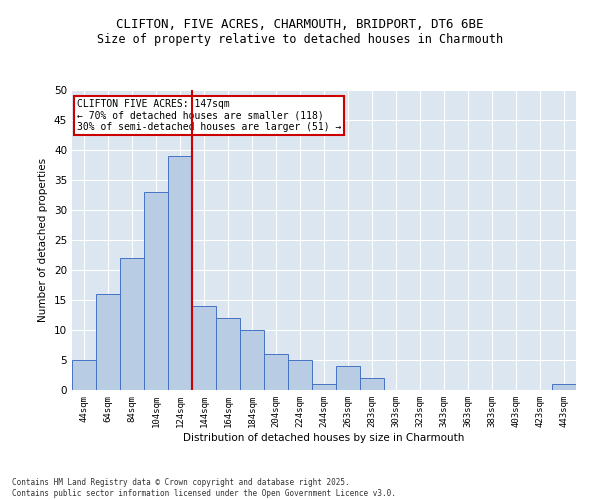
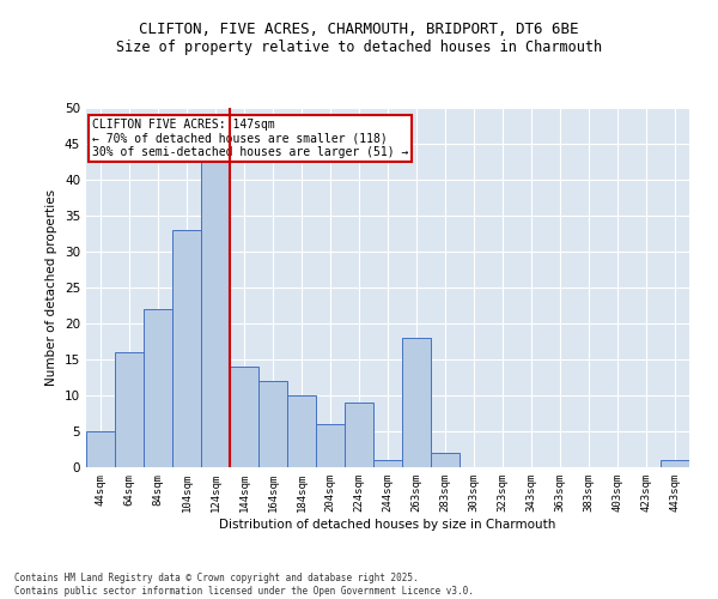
124sqm: 39 -> 43
224sqm: 5 -> 9
263sqm: 4 -> 18
